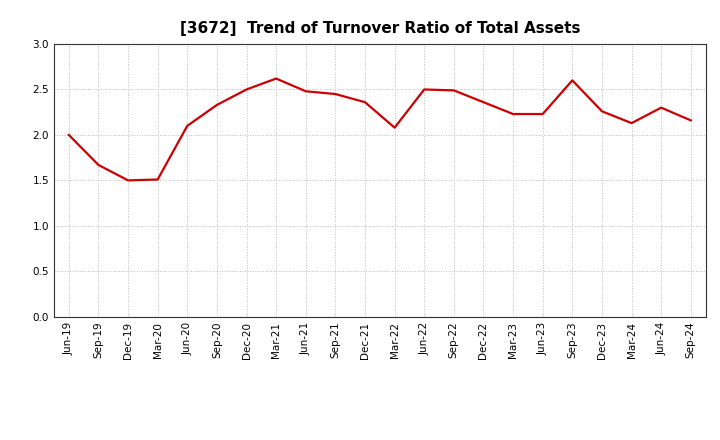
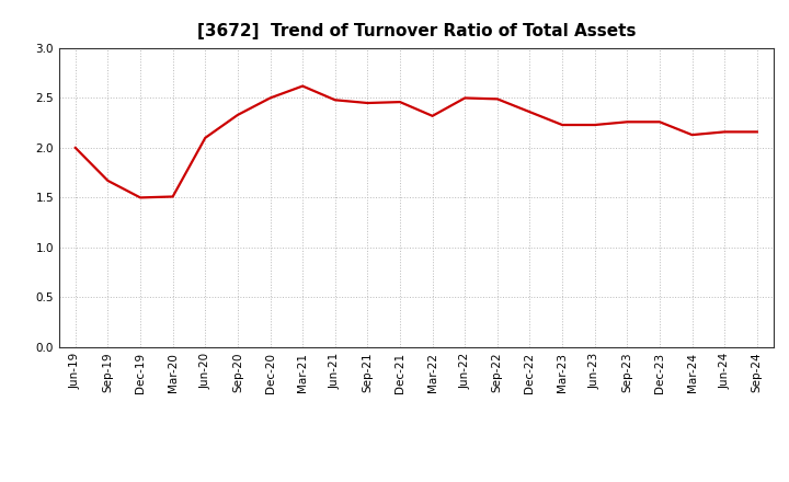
Dec-21: 2.36 -> 2.46
Mar-22: 2.08 -> 2.32
Sep-23: 2.60 -> 2.26
Jun-24: 2.30 -> 2.16
